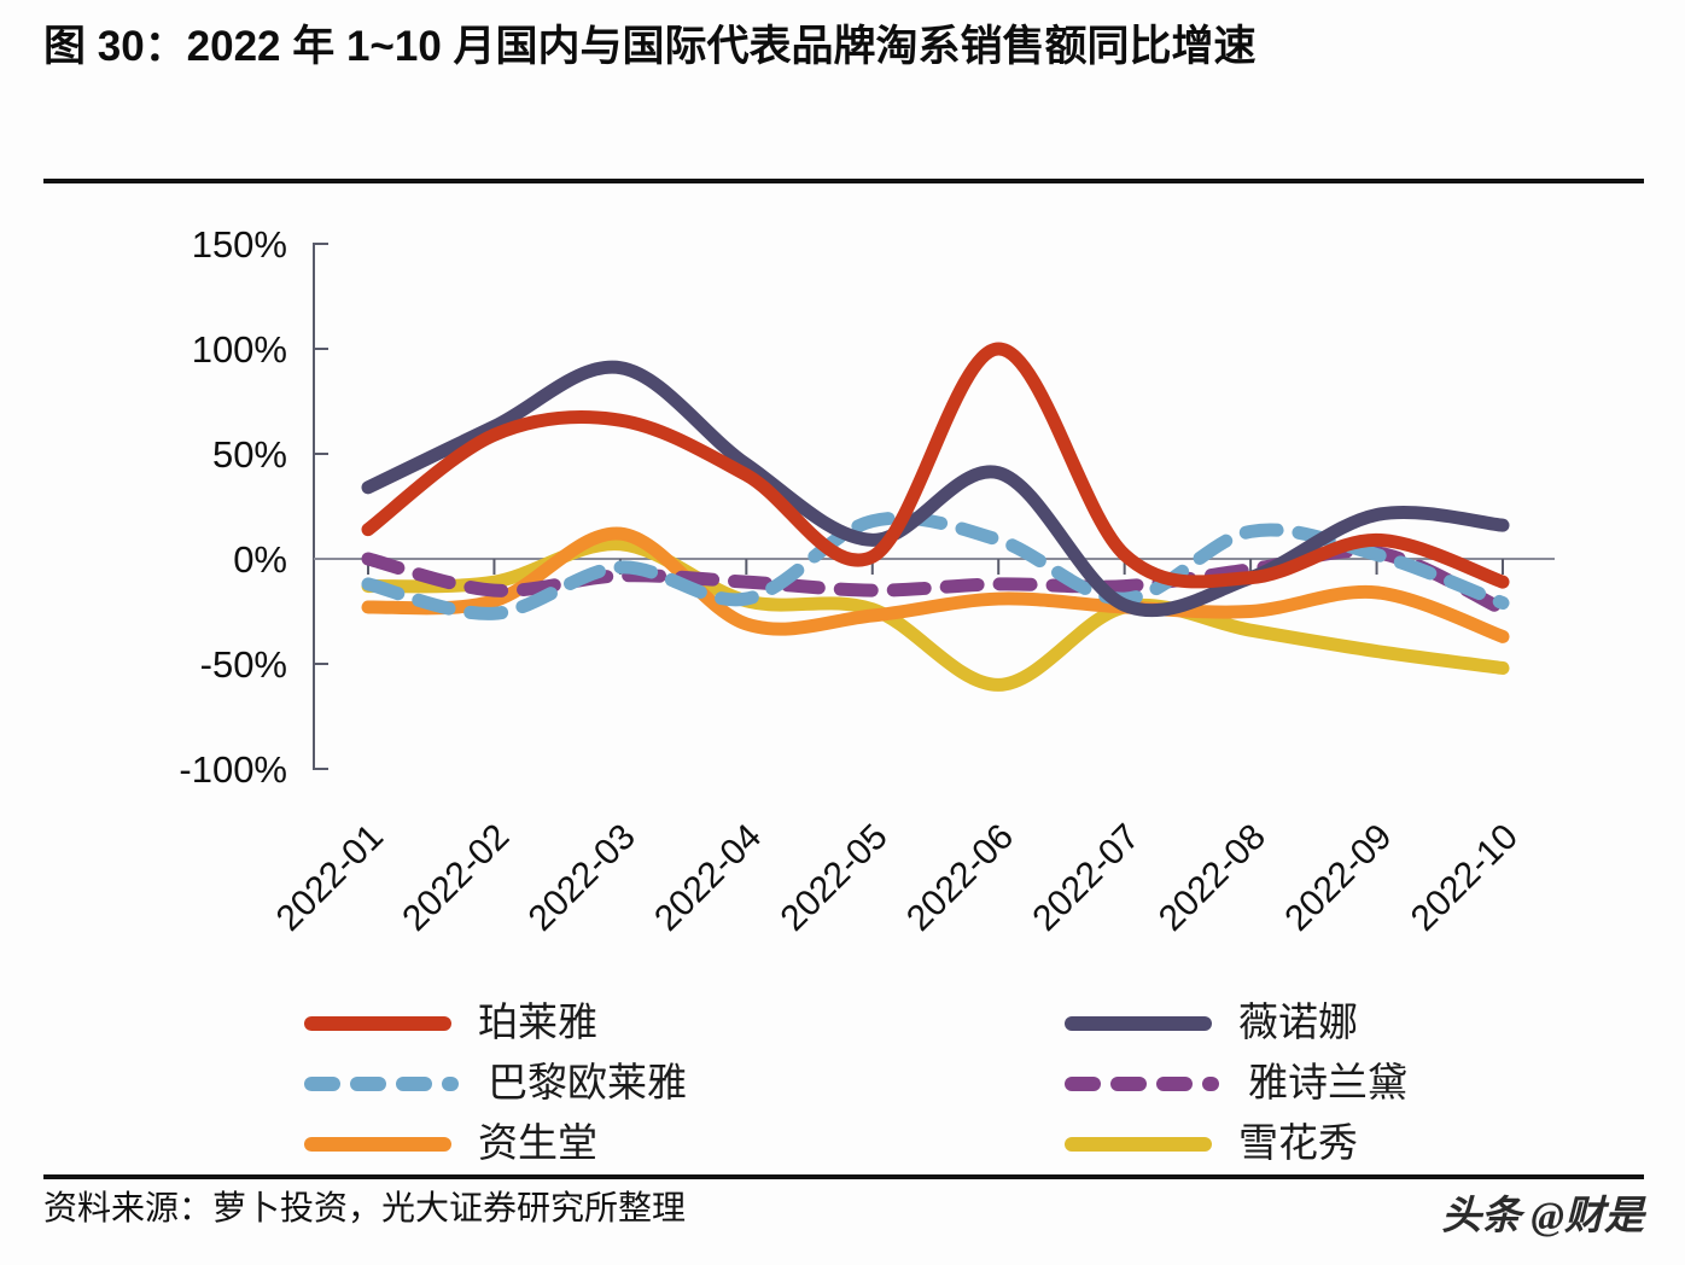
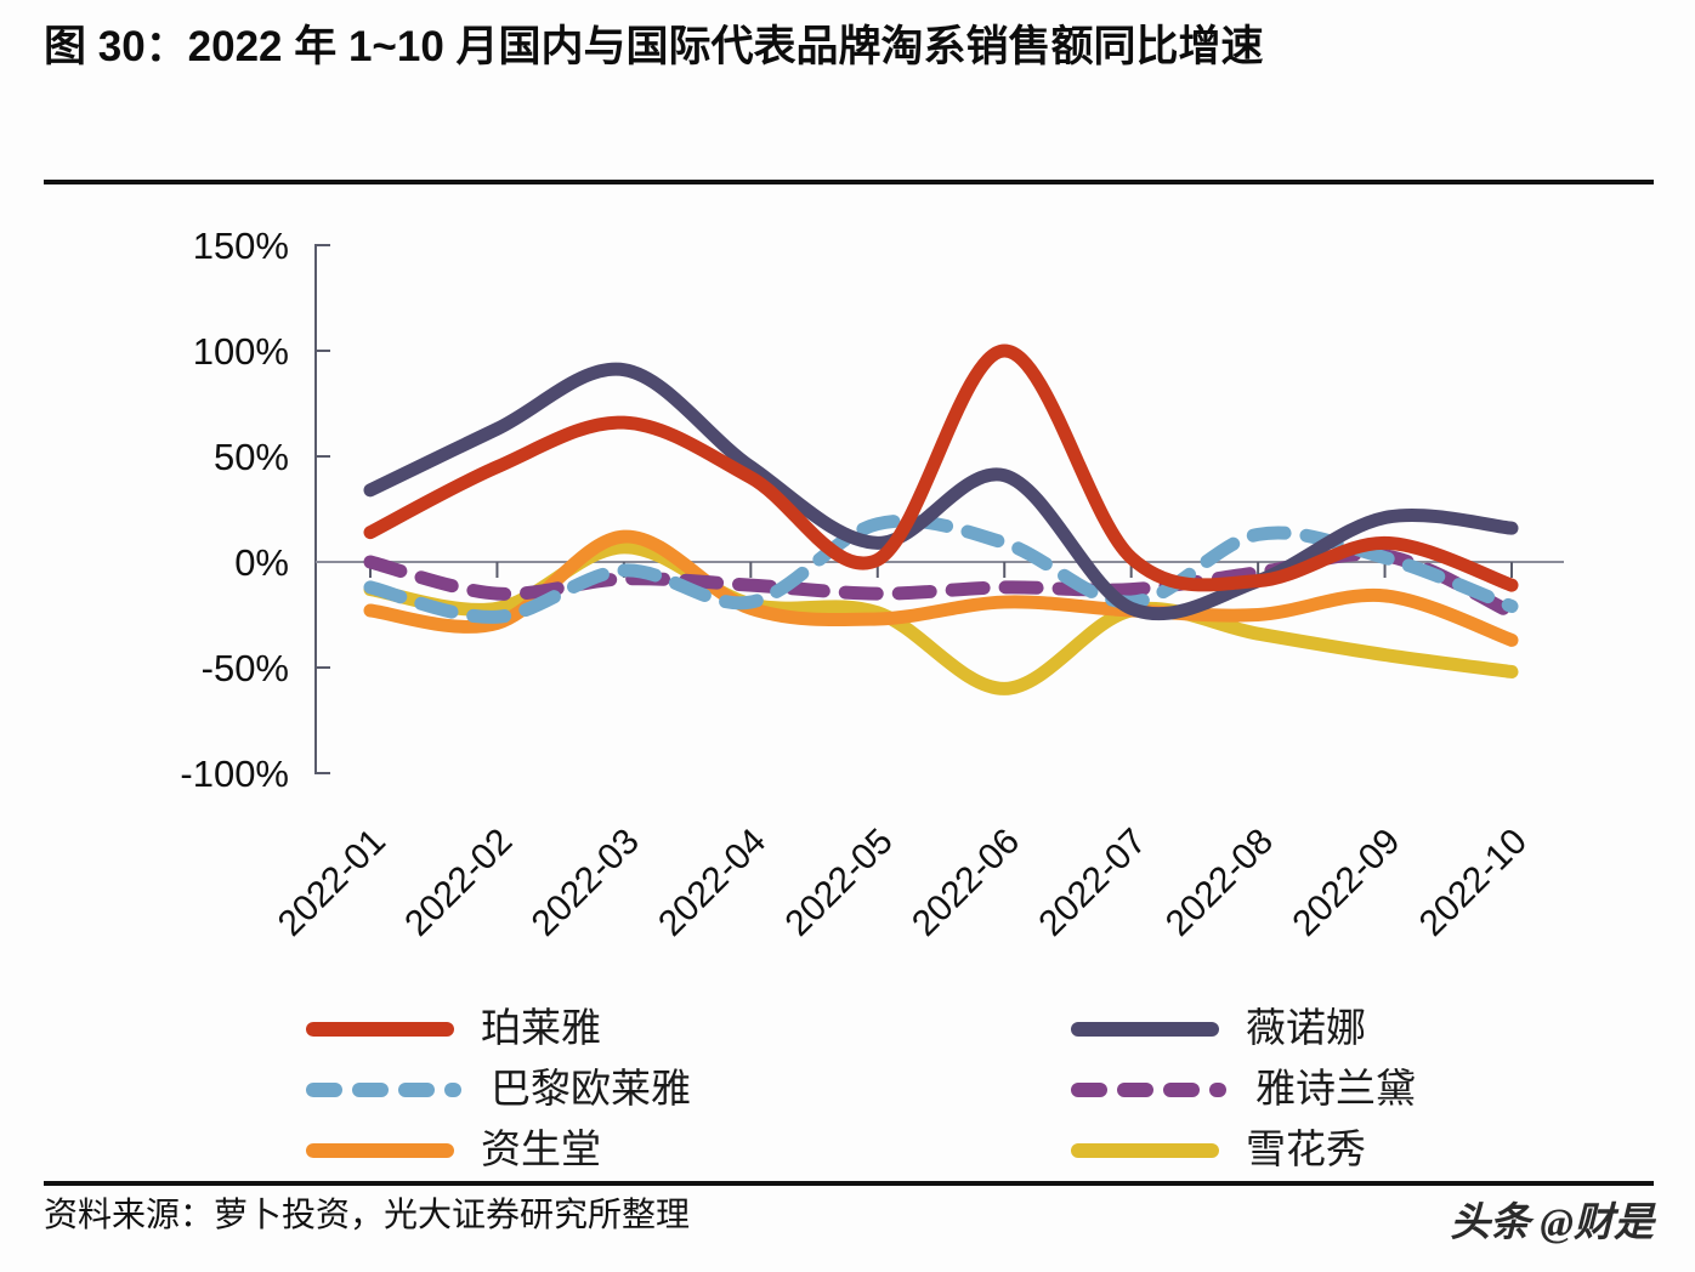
珀莱雅/2022-02: 59% -> 45%
资生堂/2022-02: -20% -> -29%
雪花秀/2022-02: -11% -> -22%
资生堂/2022-04: -31% -> -22%
